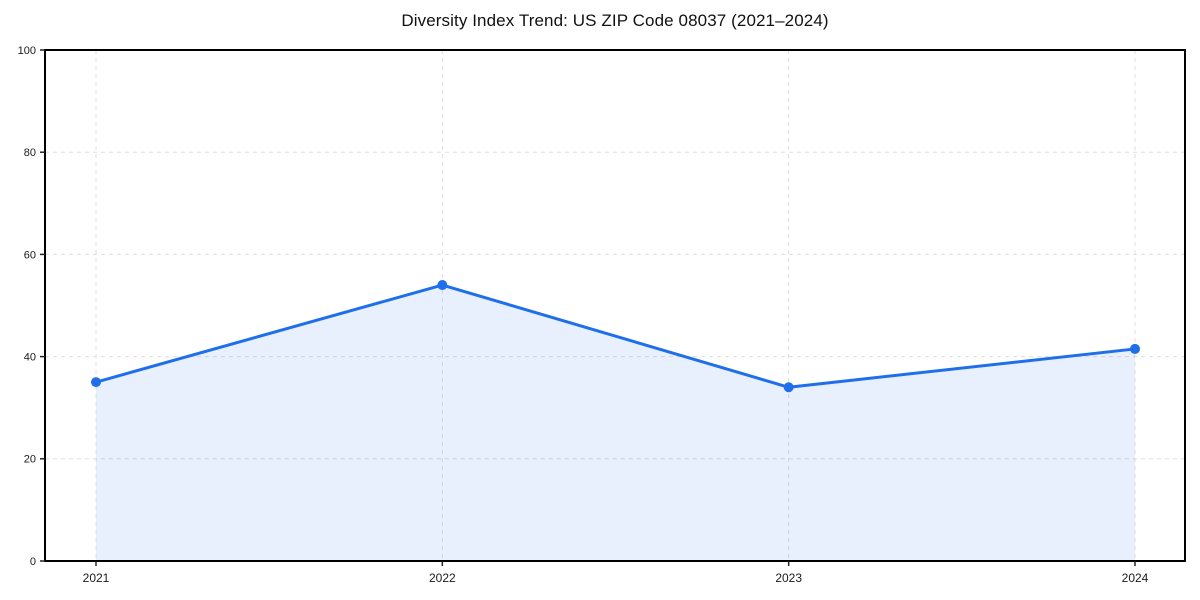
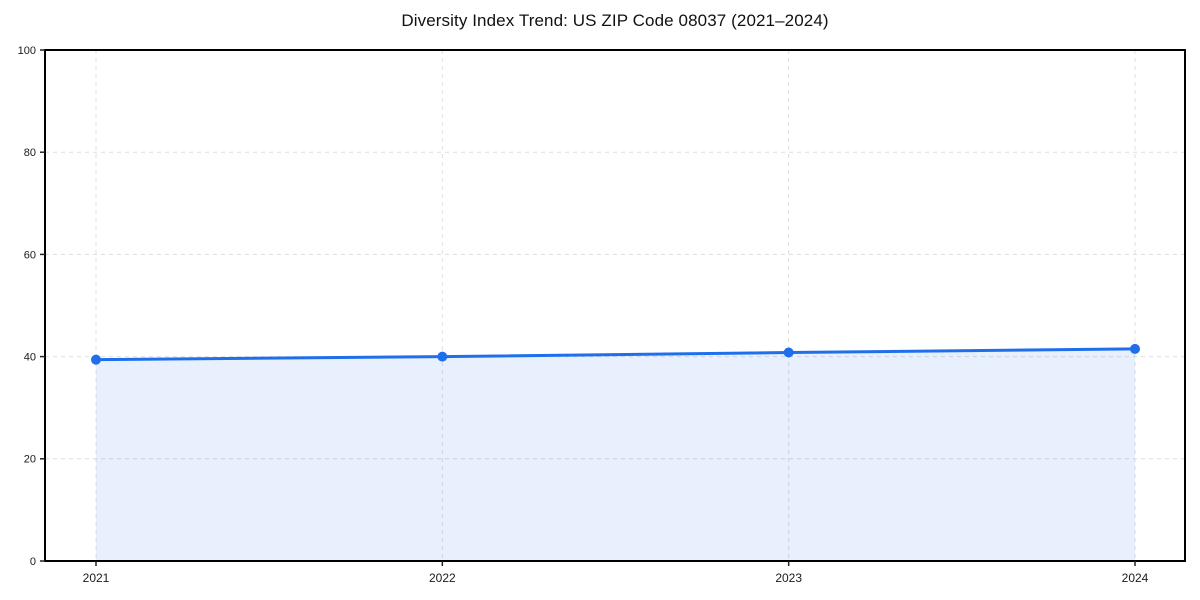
2021: 35 -> 39
2022: 54 -> 40
2023: 34 -> 41
